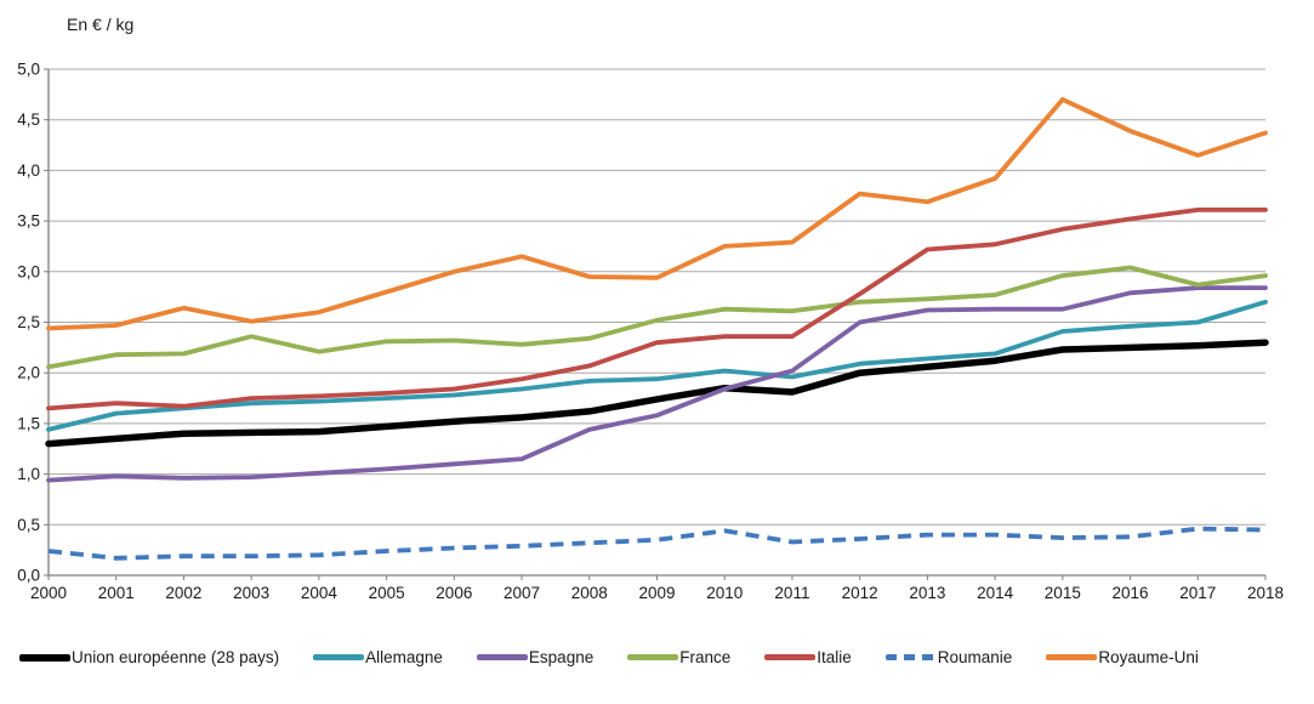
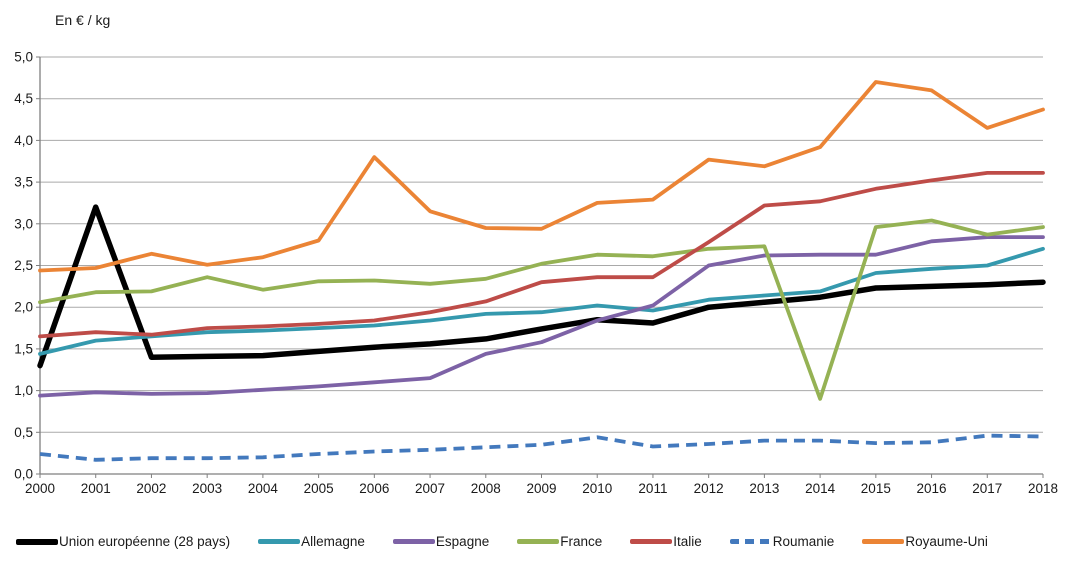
Union européenne (28 pays)/2001: 1,4 -> 3,2
Royaume-Uni/2006: 3,0 -> 3,8
France/2014: 2,8 -> 0,9
Royaume-Uni/2016: 4,4 -> 4,6
